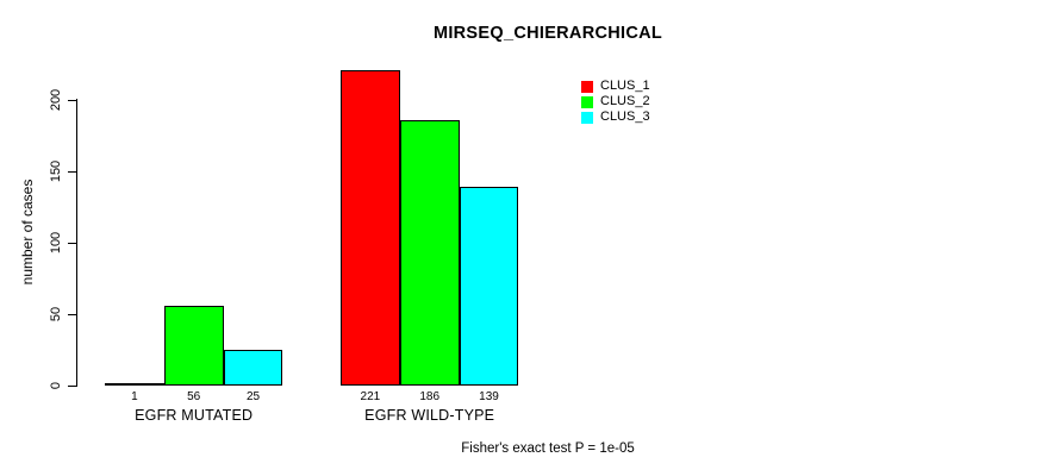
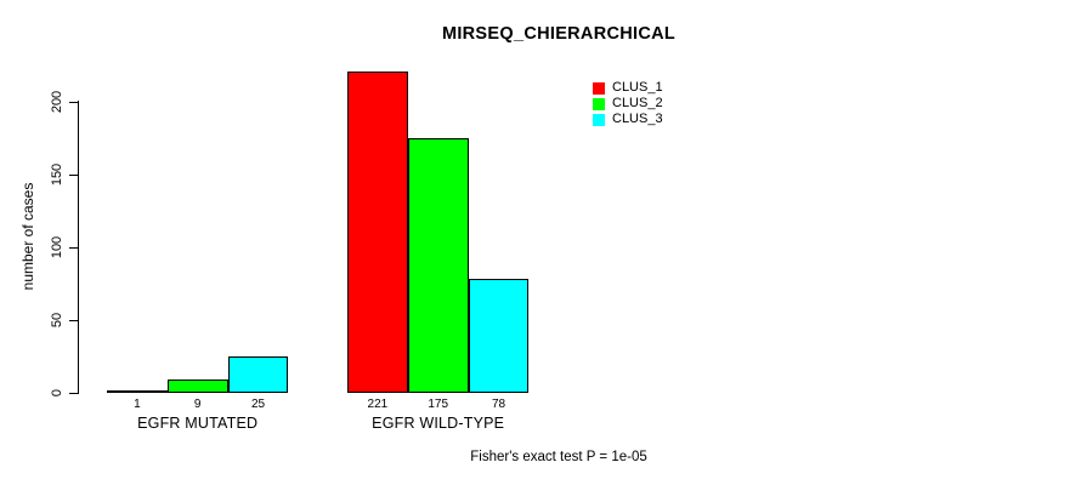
CLUS_2/EGFR MUTATED: 56 -> 9
CLUS_2/EGFR WILD-TYPE: 186 -> 175
CLUS_3/EGFR WILD-TYPE: 139 -> 78
